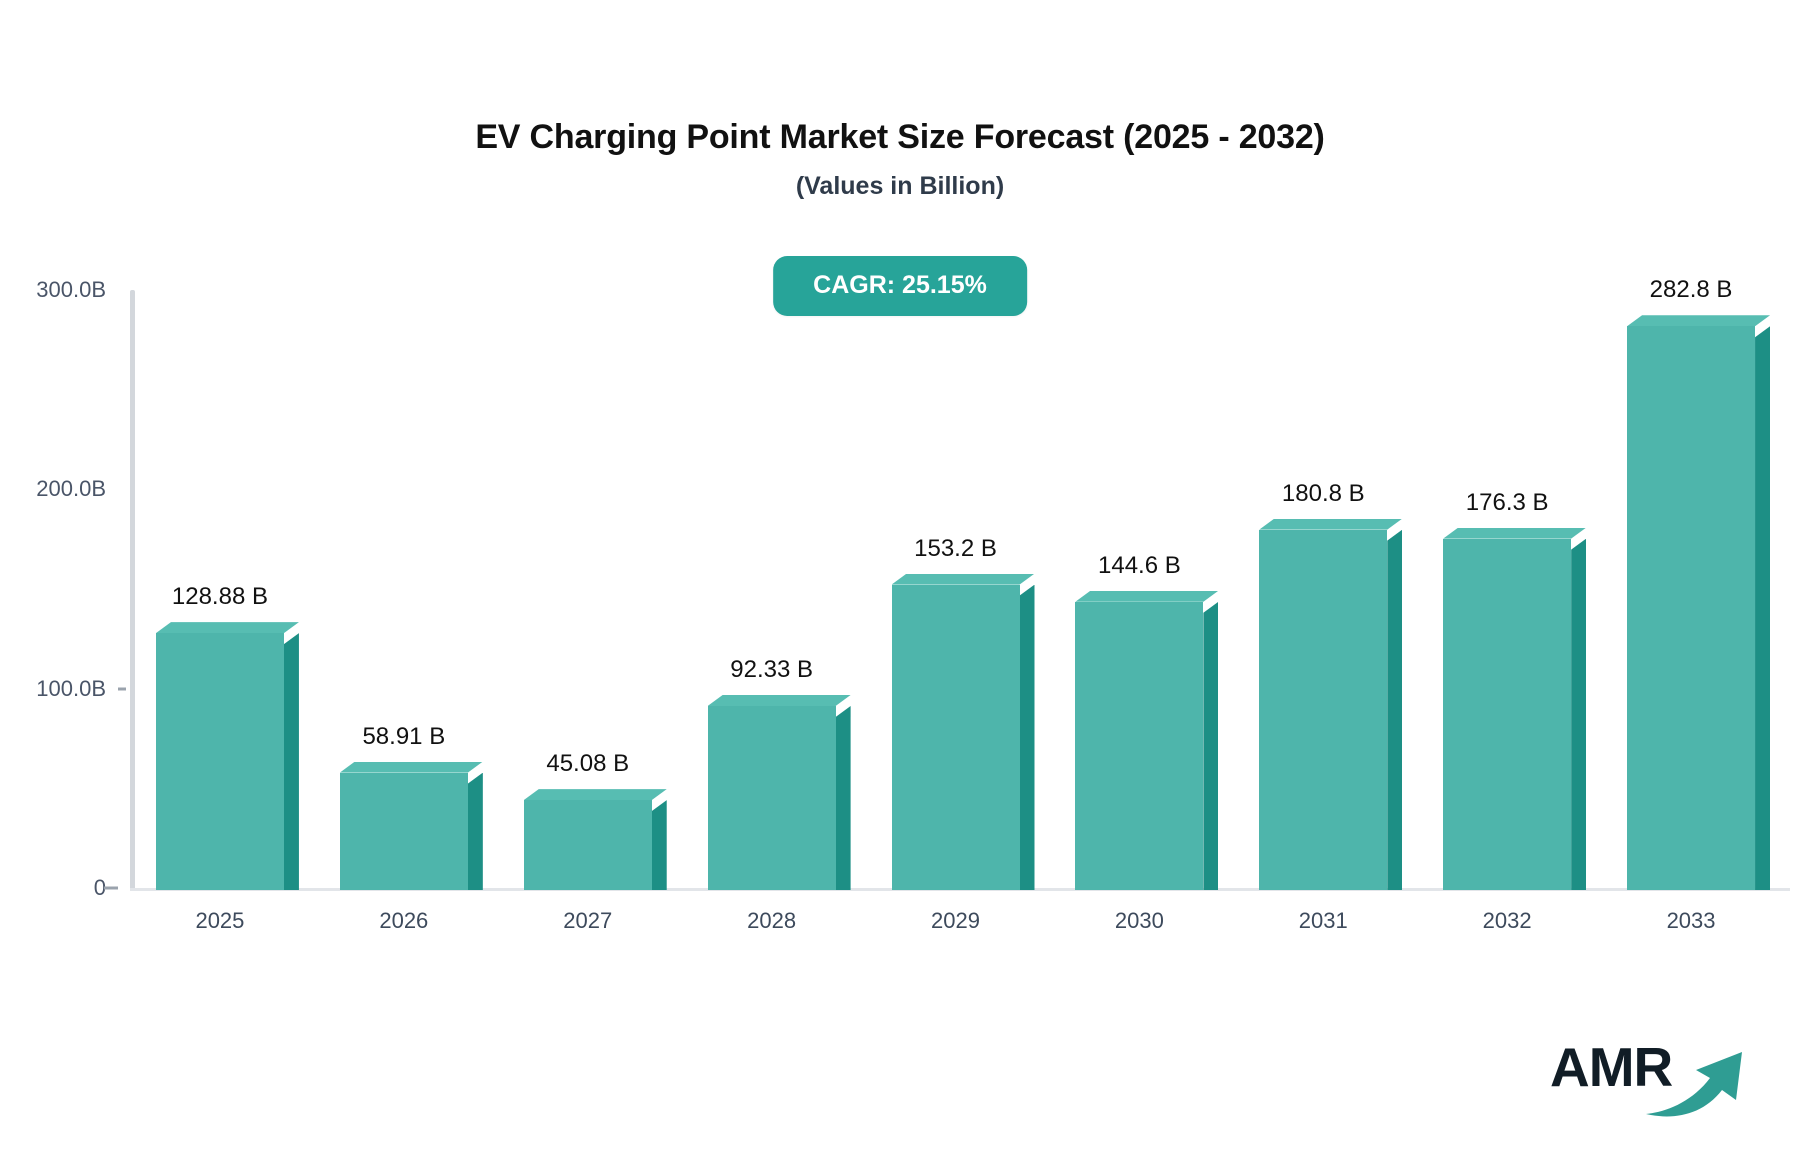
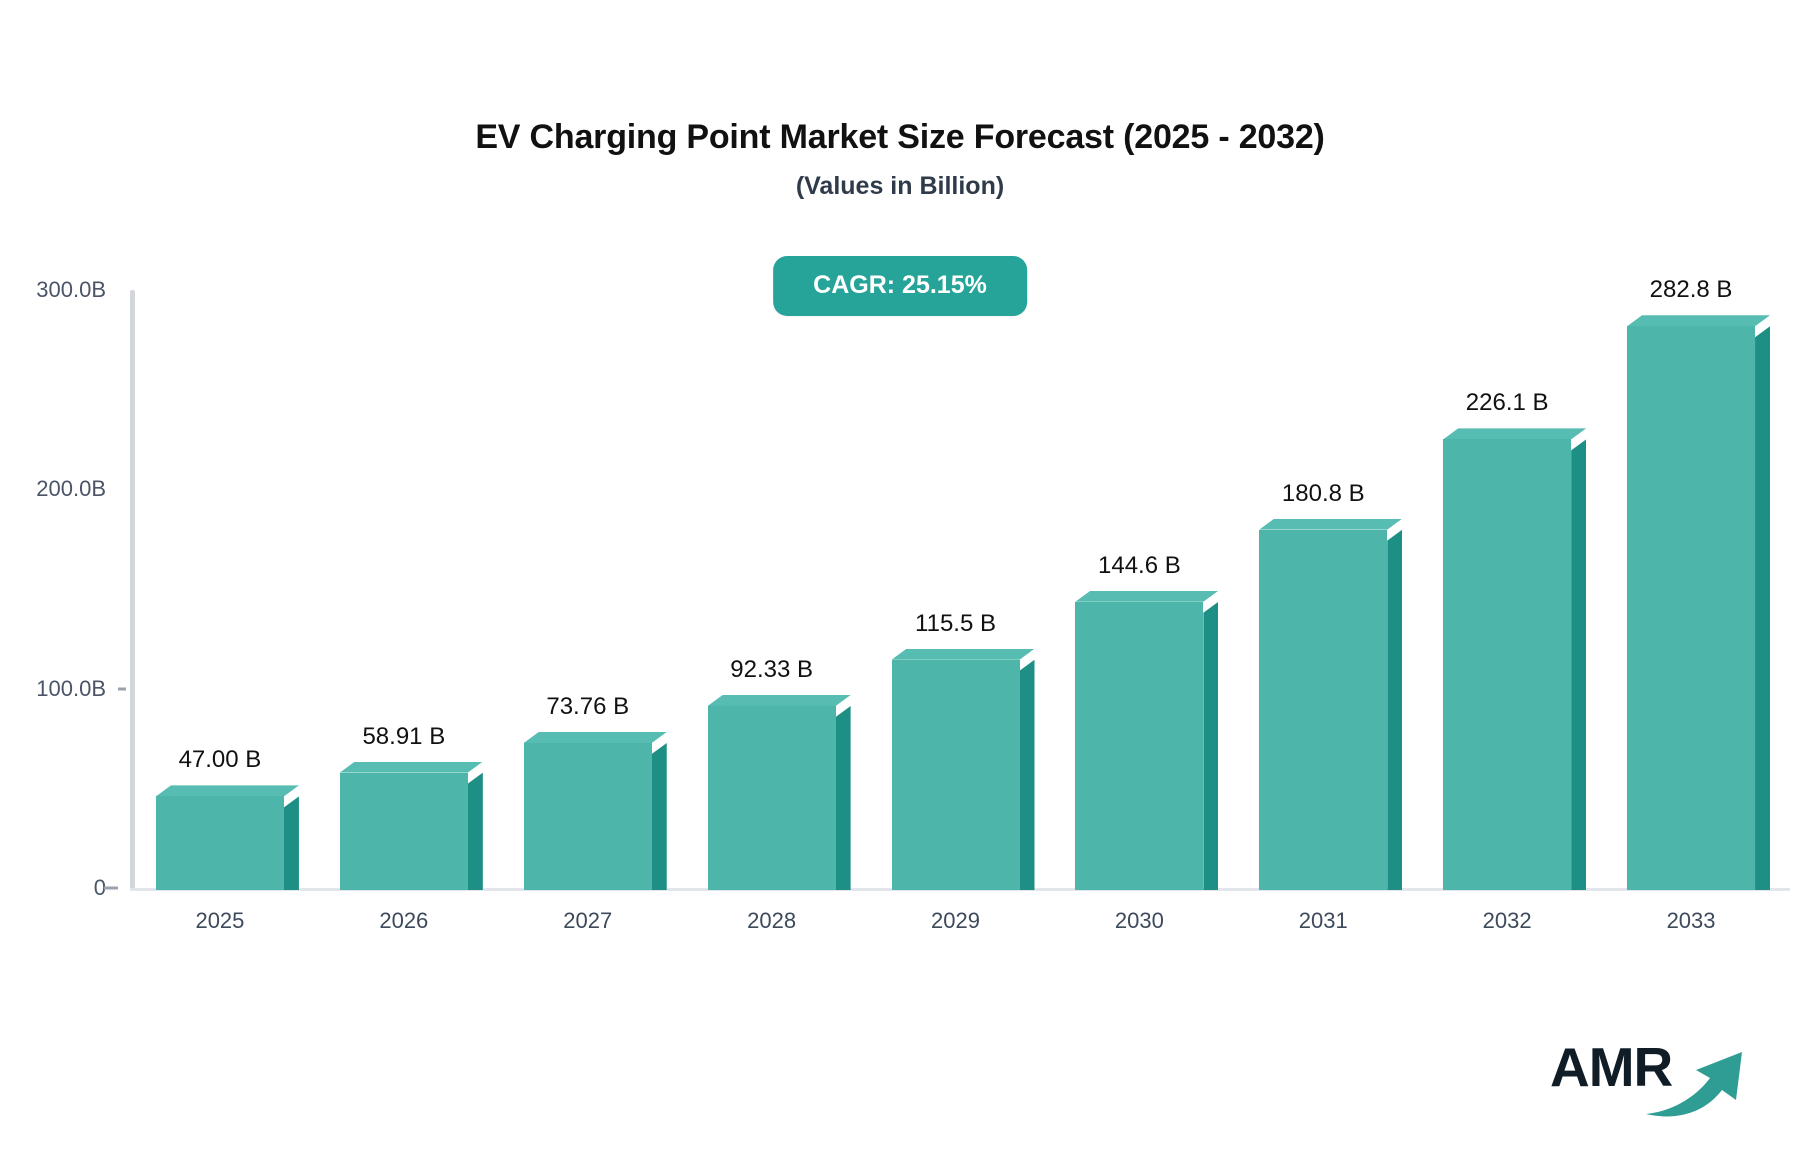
2025: 128.88 -> 47.00
2027: 45.08 -> 73.76
2029: 153.2 -> 115.5
2032: 176.3 -> 226.1
